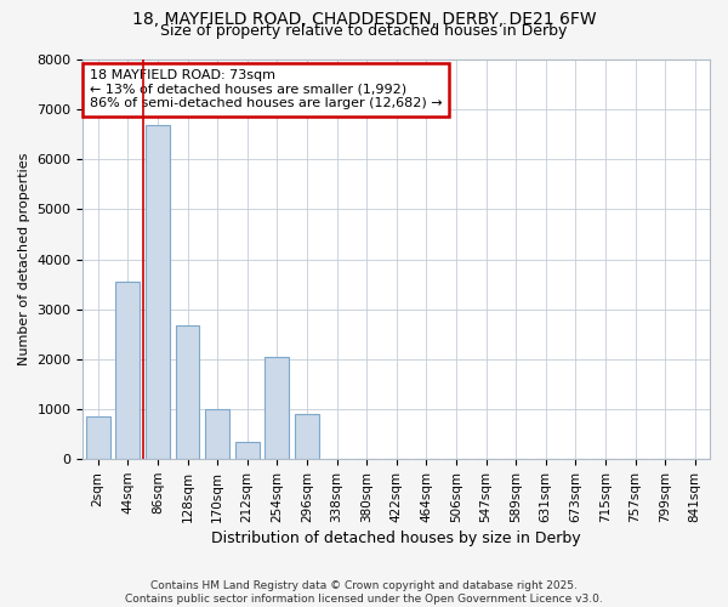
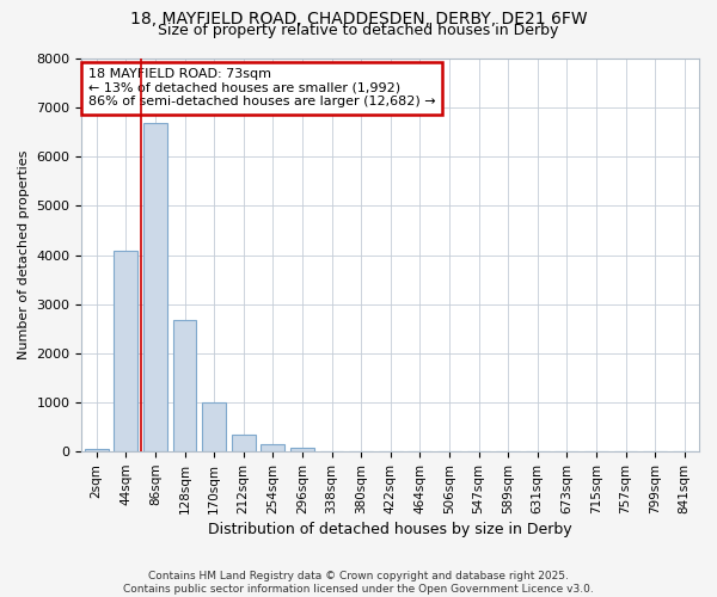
2sqm: 850 -> 50
44sqm: 3550 -> 4080
254sqm: 2050 -> 140
296sqm: 900 -> 90
